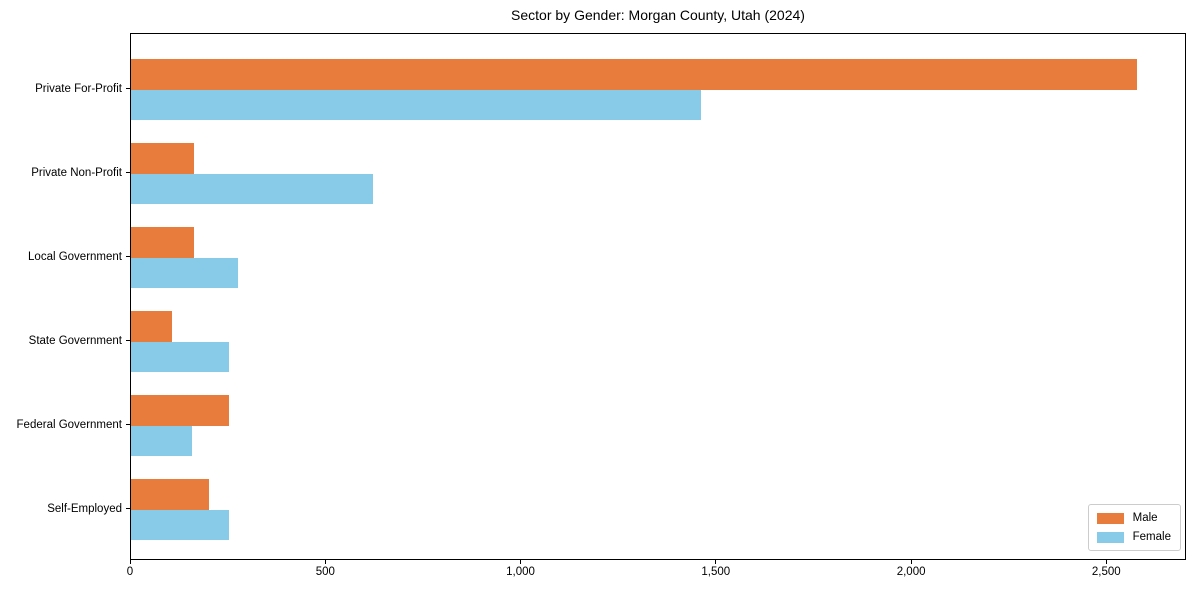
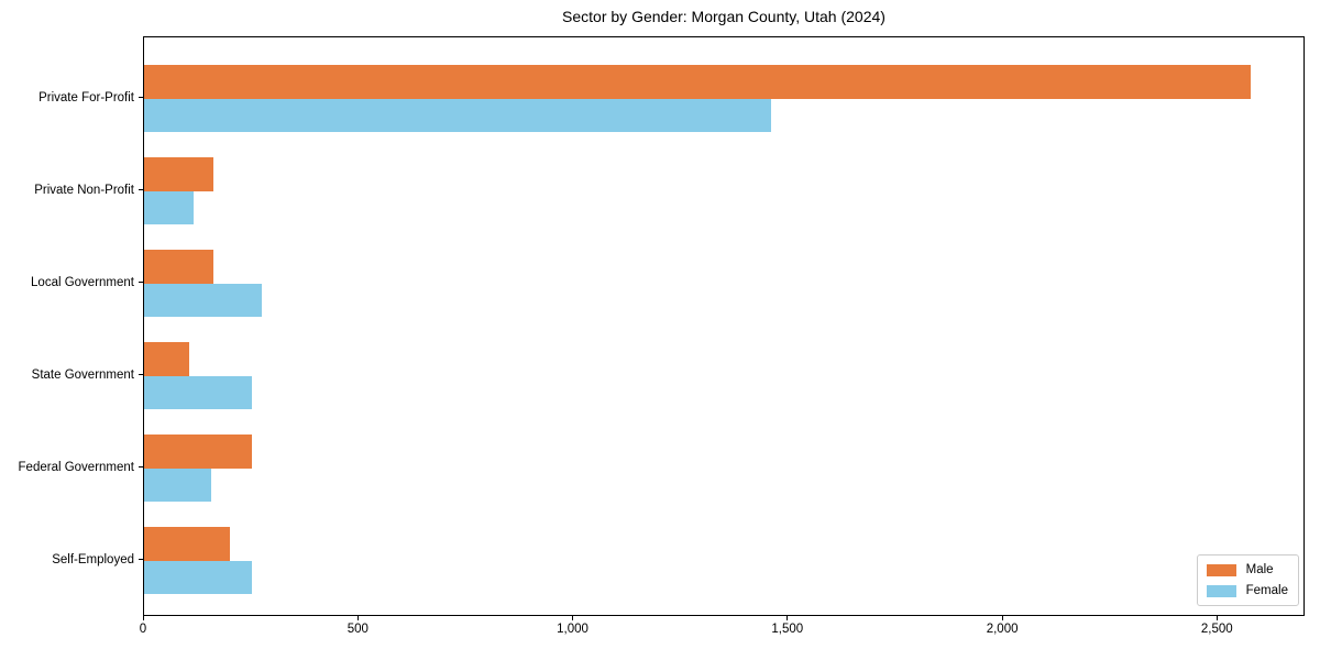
Female/Private Non-Profit: 620 -> 120
